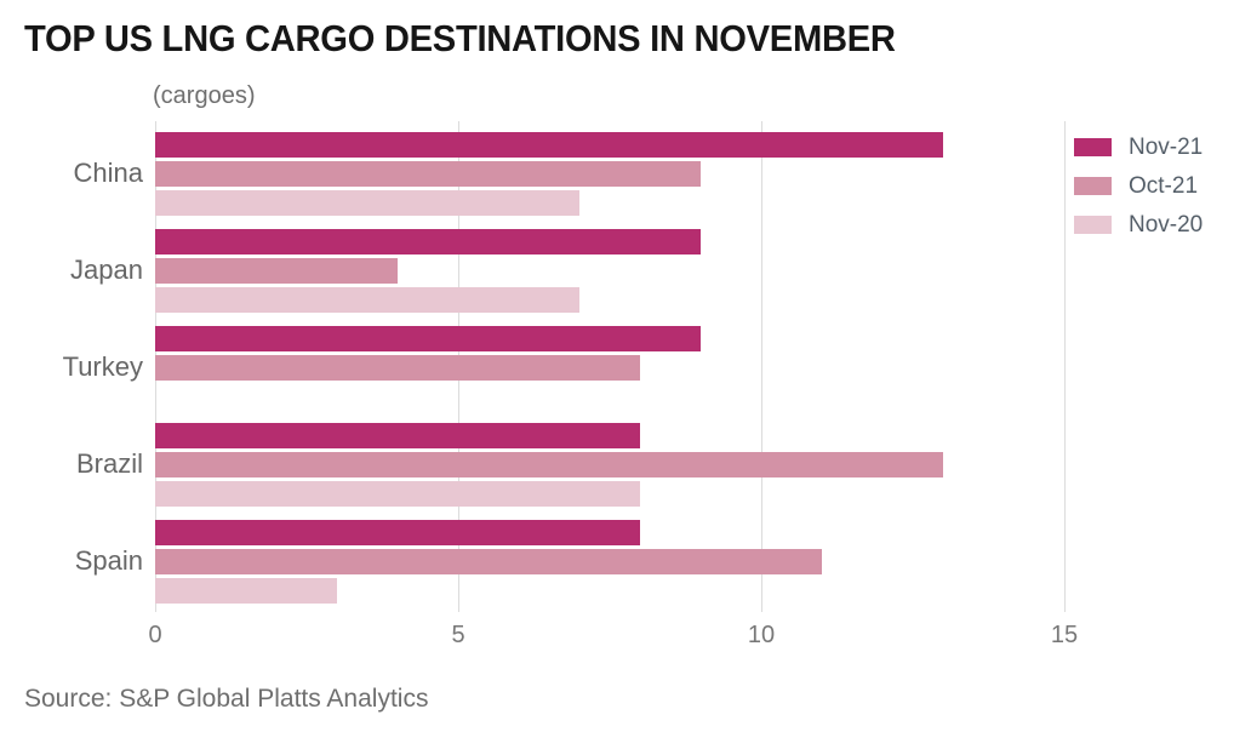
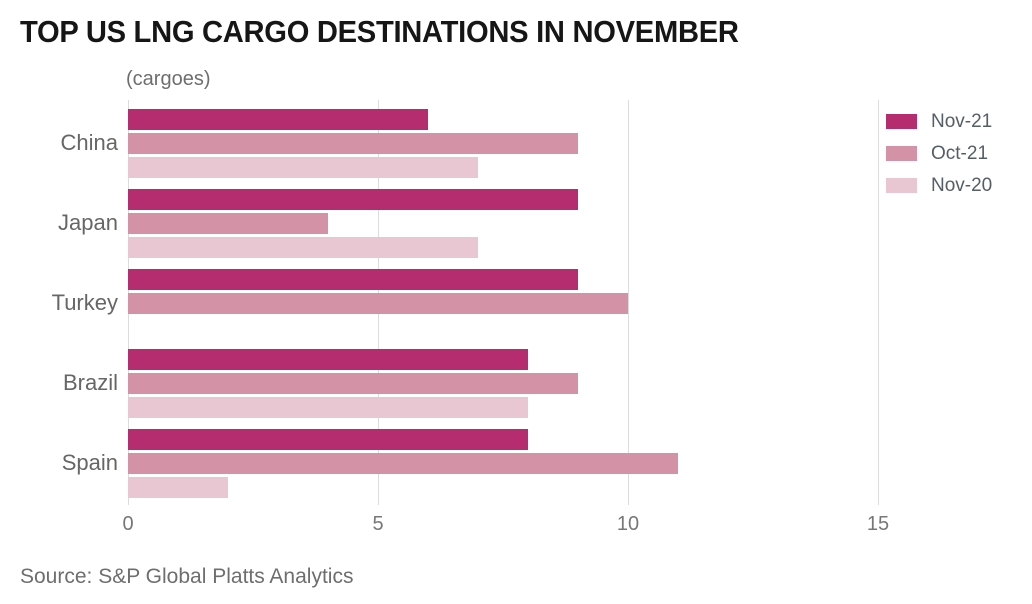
Nov-21/China: 13 -> 6
Oct-21/Turkey: 8 -> 10
Oct-21/Brazil: 13 -> 9
Nov-20/Spain: 3 -> 2
